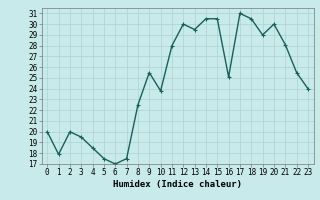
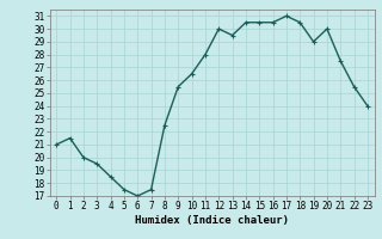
0: 20.0 -> 21.0
1: 17.9 -> 21.5
10: 23.8 -> 26.5
16: 25.1 -> 30.5
21: 28.1 -> 27.5
